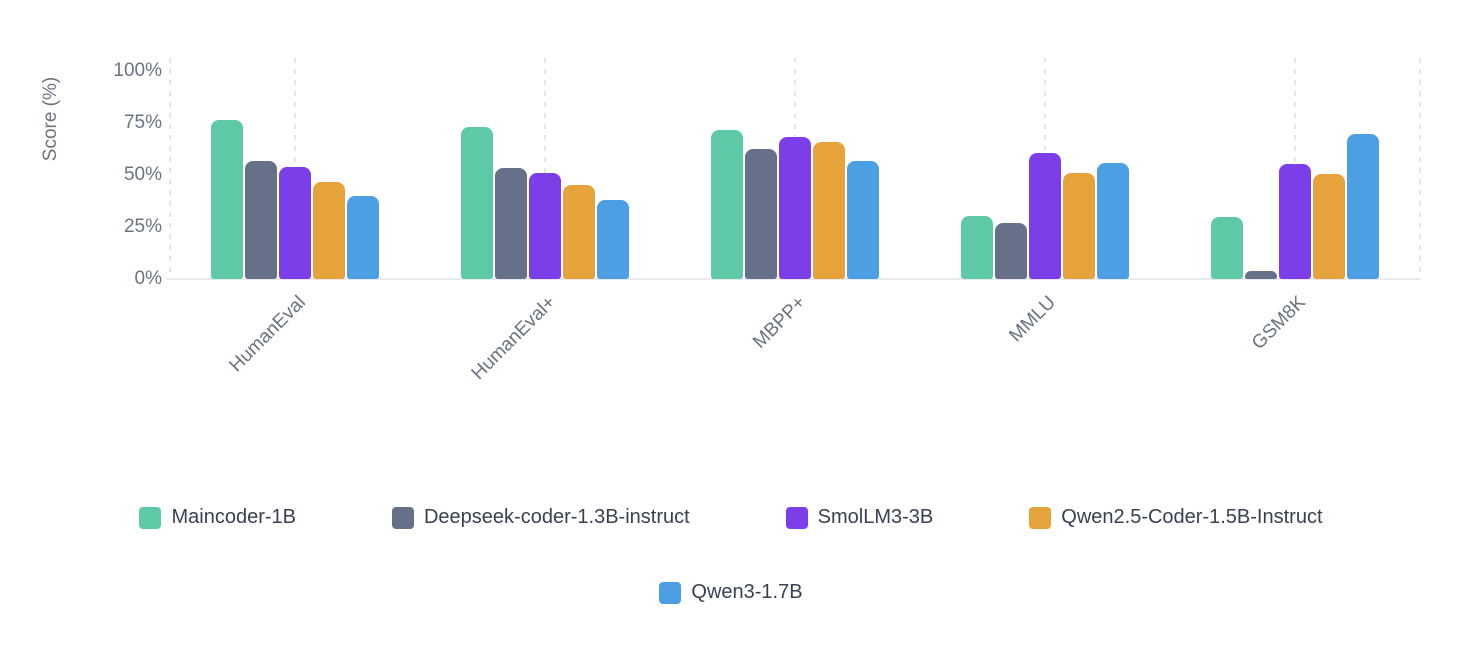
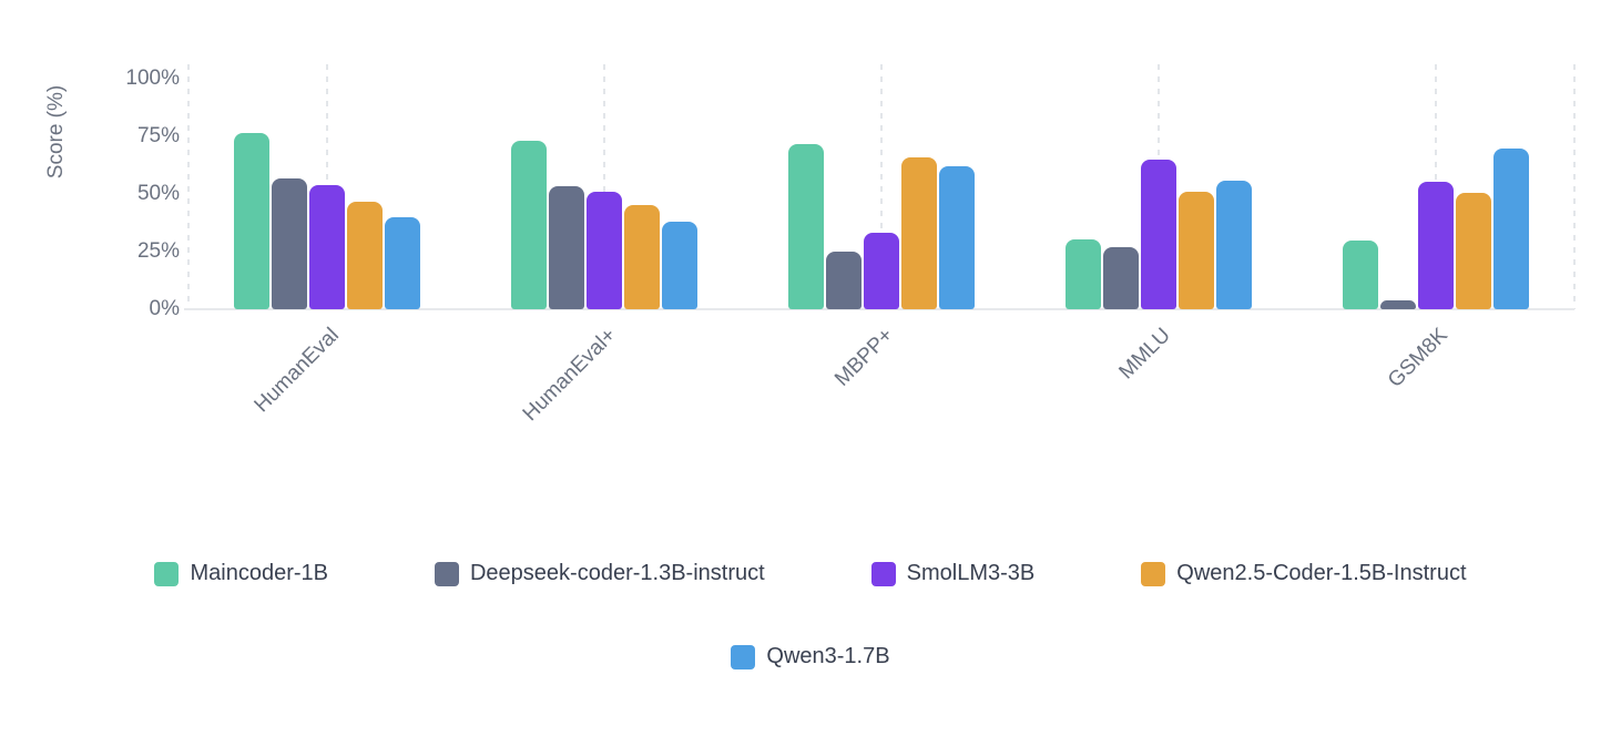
Deepseek-coder-1.3B-instruct/MBPP+: 62% -> 25%
SmolLM3-3B/MBPP+: 68% -> 33%
Qwen3-1.7B/MBPP+: 56% -> 62%
SmolLM3-3B/MMLU: 60% -> 65%
